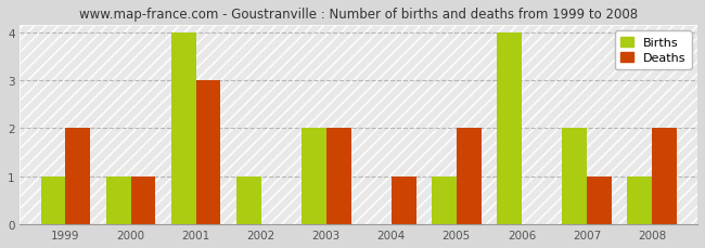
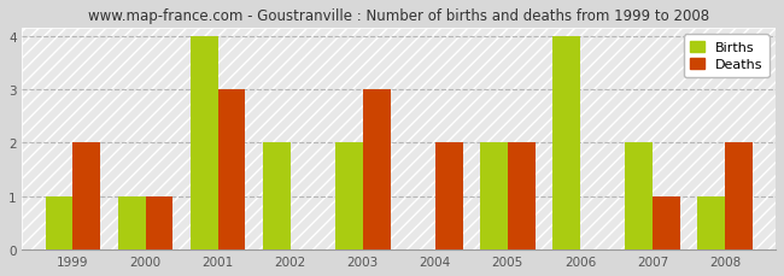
Births/2002: 1 -> 2
Deaths/2003: 2 -> 3
Deaths/2004: 1 -> 2
Births/2005: 1 -> 2
